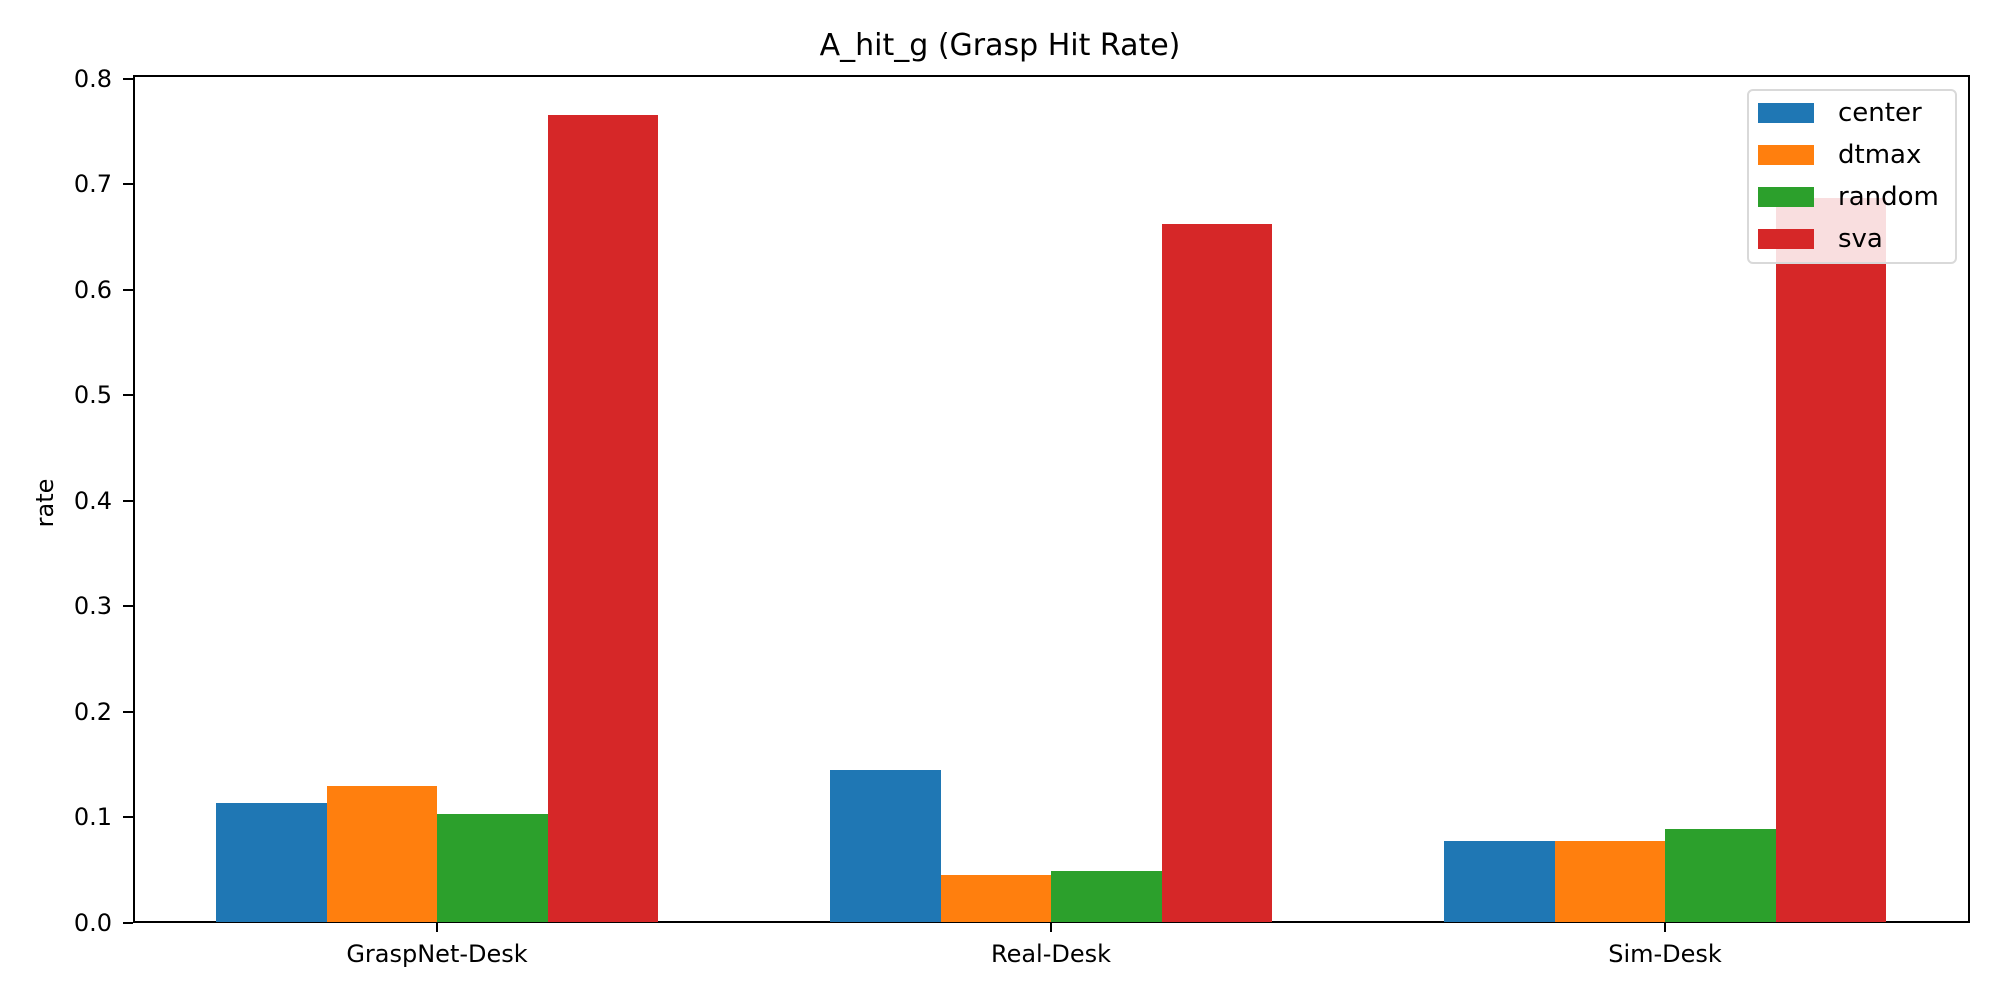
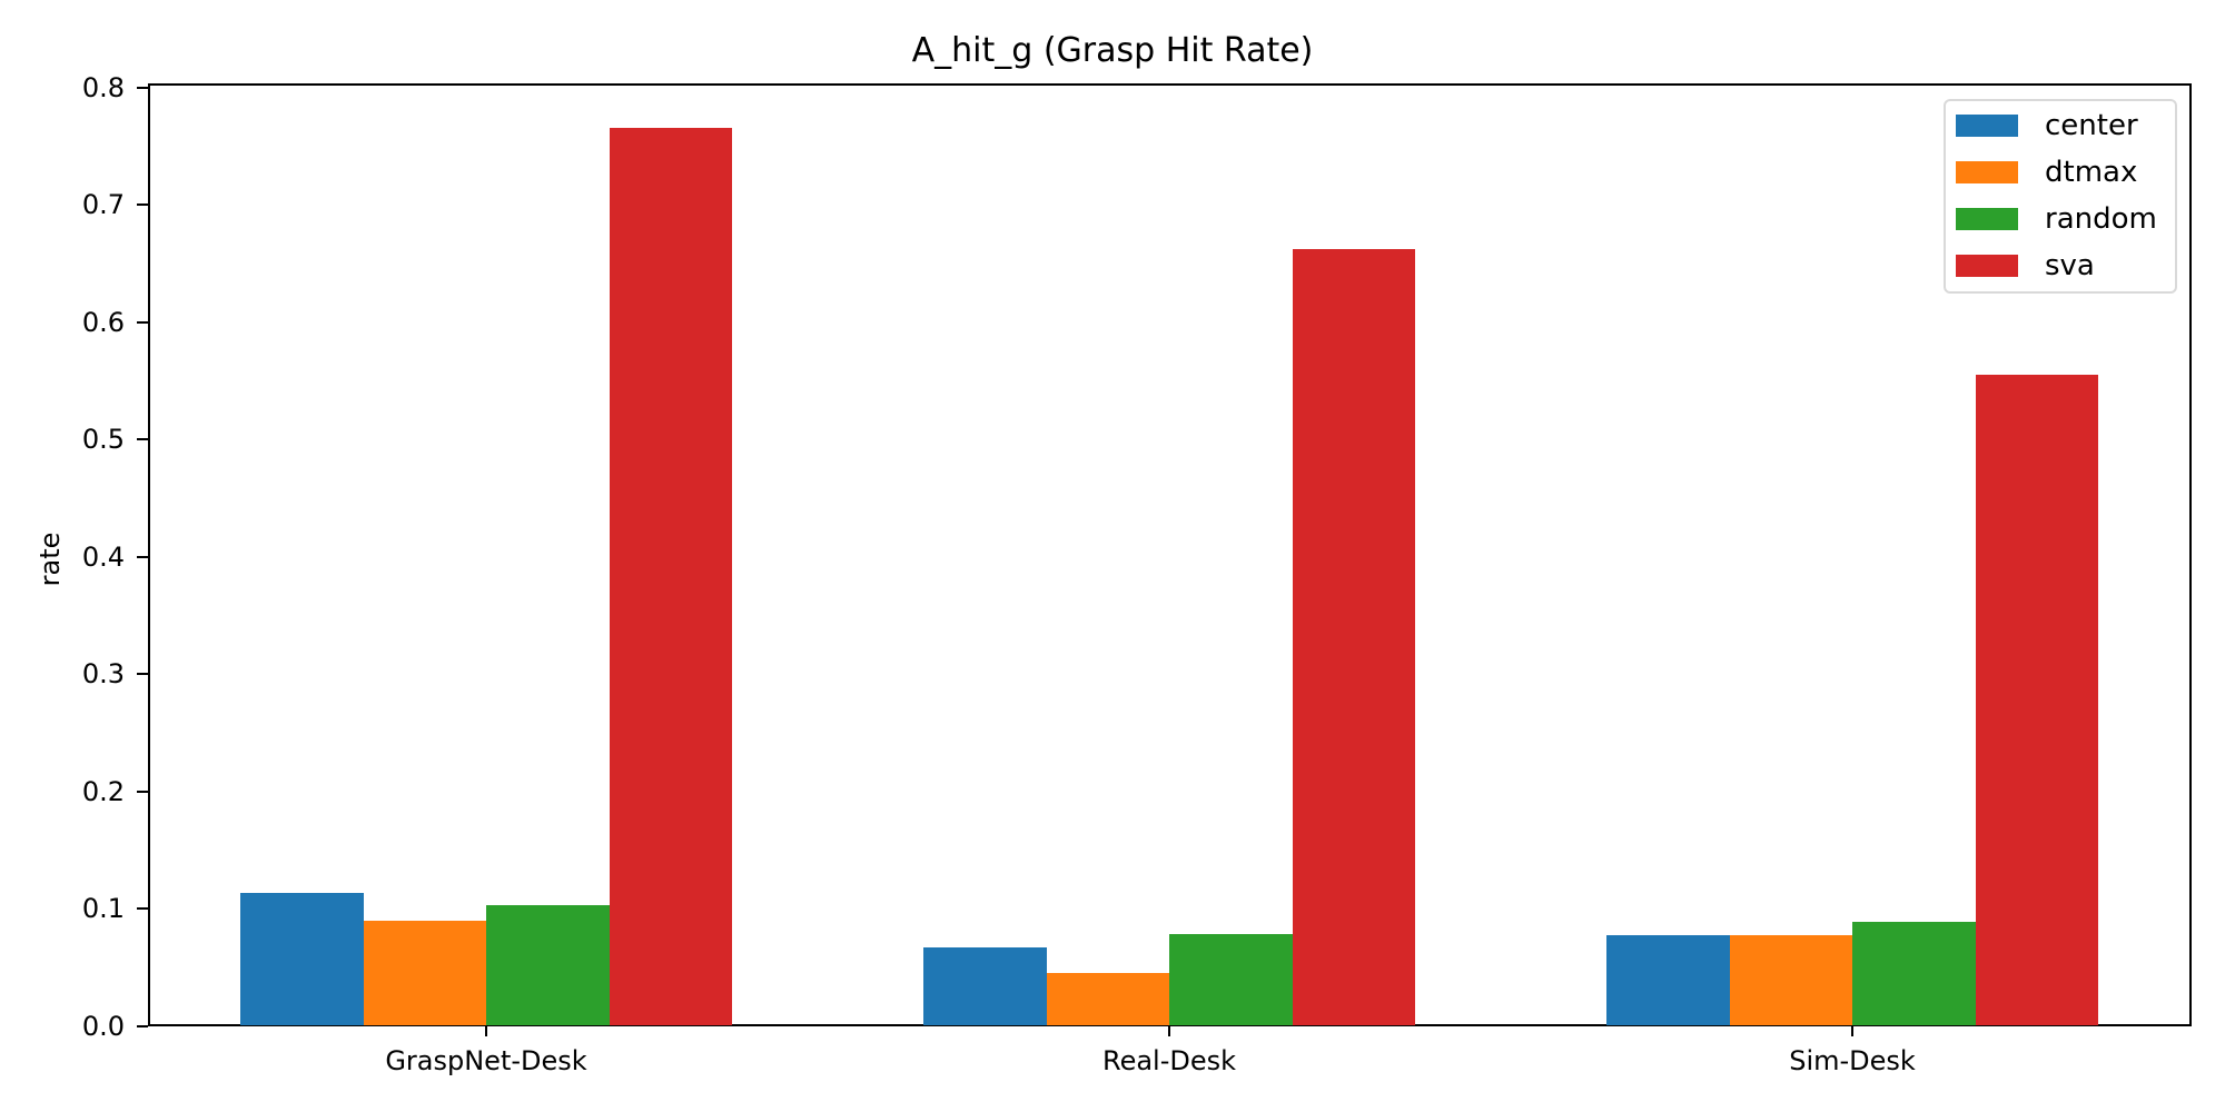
dtmax/GraspNet-Desk: 0.129 -> 0.090
center/Real-Desk: 0.145 -> 0.067
random/Real-Desk: 0.049 -> 0.078
sva/Sim-Desk: 0.687 -> 0.555
